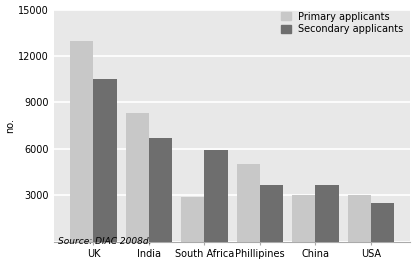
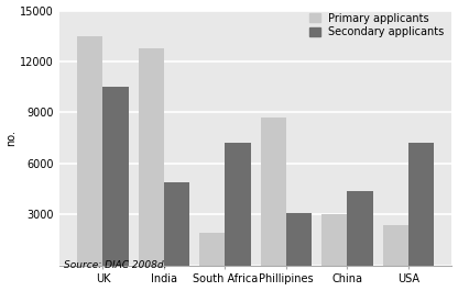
Primary applicants/UK: 13000 -> 13500
Primary applicants/India: 8300 -> 12800
Secondary applicants/India: 6700 -> 4900
Primary applicants/South Africa: 2900 -> 1900
Secondary applicants/South Africa: 5900 -> 7200
Primary applicants/Phillipines: 5000 -> 8700
Secondary applicants/Phillipines: 3700 -> 3100
Secondary applicants/China: 3700 -> 4400
Primary applicants/USA: 3000 -> 2400
Secondary applicants/USA: 2500 -> 7200
